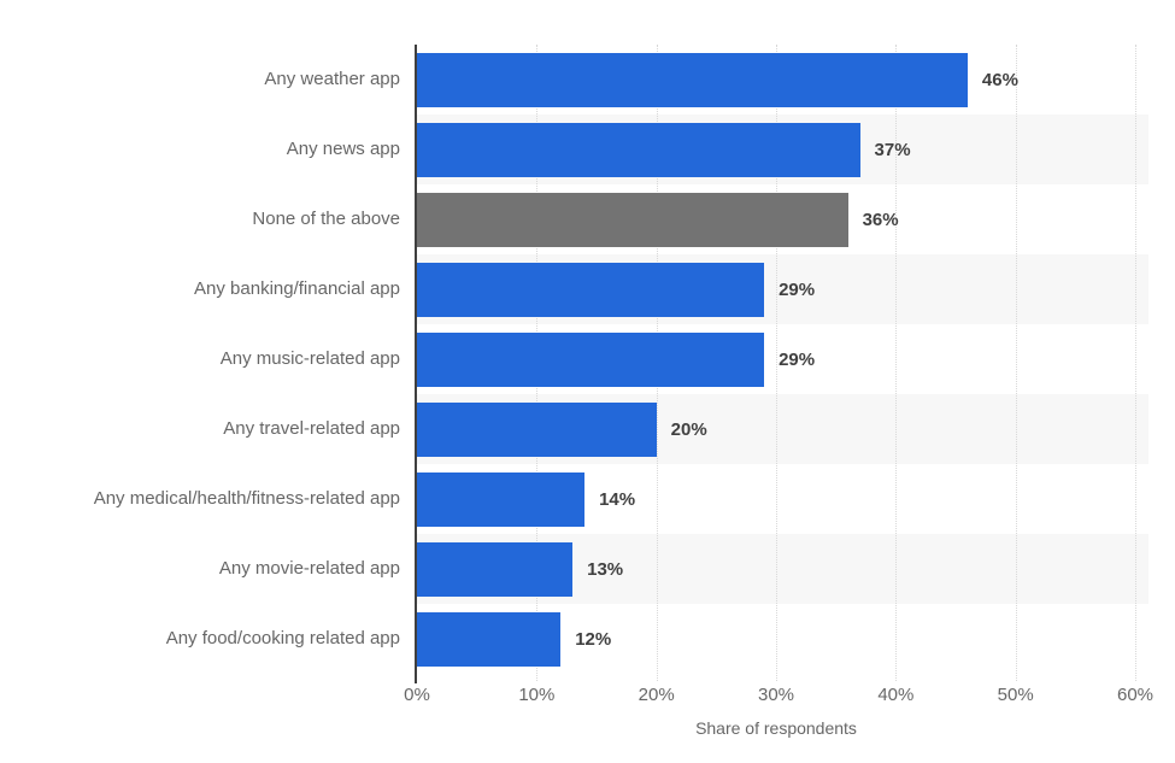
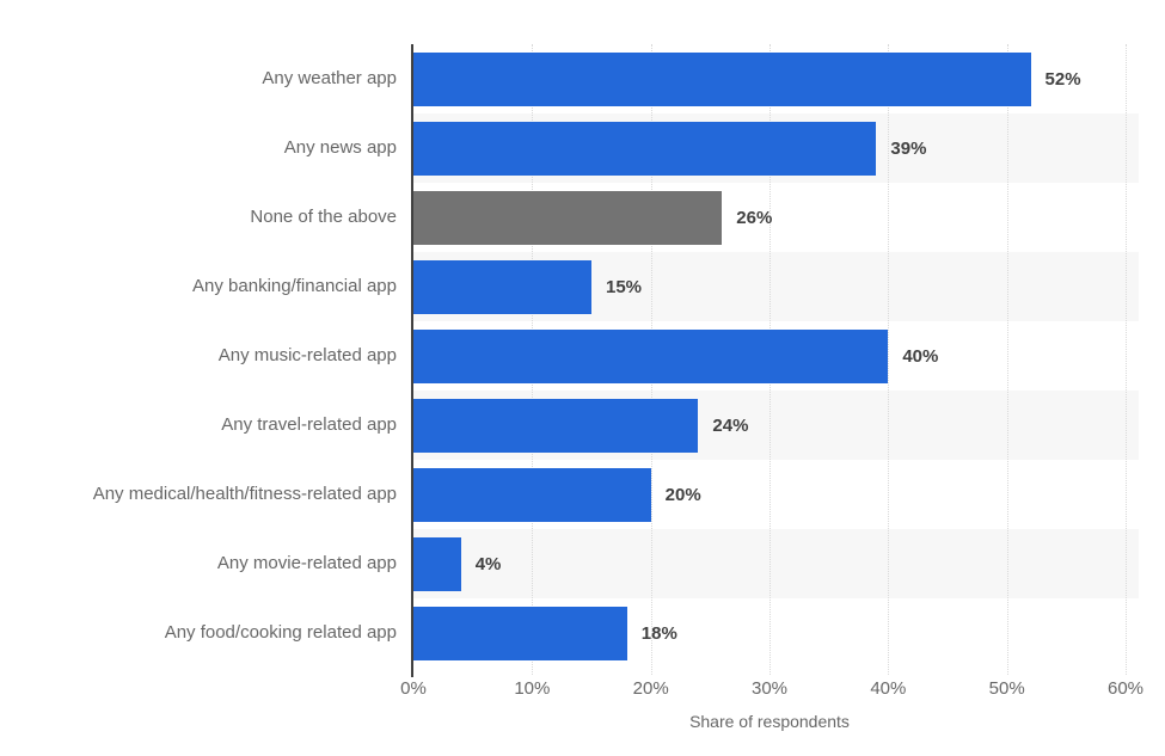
Any weather app: 46% -> 52%
Any news app: 37% -> 39%
None of the above: 36% -> 26%
Any banking/financial app: 29% -> 15%
Any music-related app: 29% -> 40%
Any travel-related app: 20% -> 24%
Any medical/health/fitness-related app: 14% -> 20%
Any movie-related app: 13% -> 4%
Any food/cooking related app: 12% -> 18%
